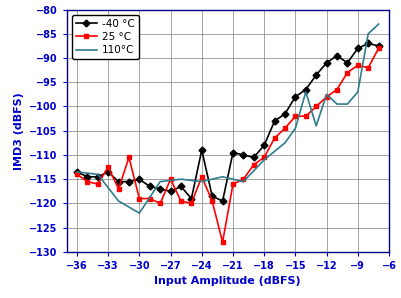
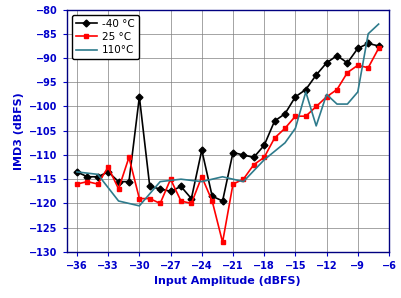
25 °C/−36: -114.0 -> -116.0
-40 °C/−30: -115.0 -> -98.0
110°C/−30: -122.0 -> -120.5
